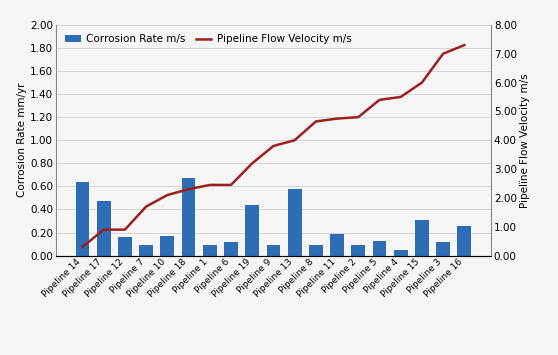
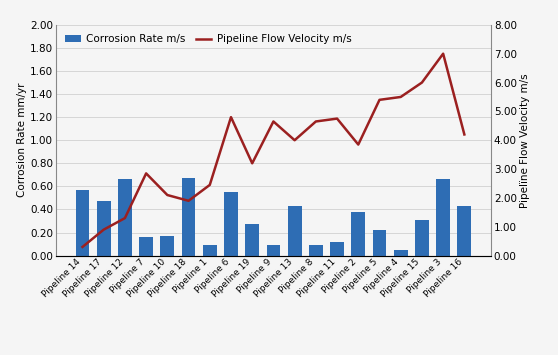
Corrosion Rate m/s/Pipeline 14: 0.64 -> 0.57
Corrosion Rate m/s/Pipeline 12: 0.16 -> 0.66
Pipeline Flow Velocity m/s/Pipeline 12: 0.90 -> 1.30
Corrosion Rate m/s/Pipeline 7: 0.09 -> 0.16
Pipeline Flow Velocity m/s/Pipeline 7: 1.70 -> 2.85
Pipeline Flow Velocity m/s/Pipeline 18: 2.30 -> 1.90
Corrosion Rate m/s/Pipeline 6: 0.12 -> 0.55
Pipeline Flow Velocity m/s/Pipeline 6: 2.45 -> 4.80
Corrosion Rate m/s/Pipeline 19: 0.44 -> 0.27
Pipeline Flow Velocity m/s/Pipeline 9: 3.80 -> 4.65
Corrosion Rate m/s/Pipeline 13: 0.58 -> 0.43
Corrosion Rate m/s/Pipeline 11: 0.19 -> 0.12
Corrosion Rate m/s/Pipeline 2: 0.09 -> 0.38
Pipeline Flow Velocity m/s/Pipeline 2: 4.80 -> 3.85
Corrosion Rate m/s/Pipeline 5: 0.13 -> 0.22
Corrosion Rate m/s/Pipeline 3: 0.12 -> 0.66
Corrosion Rate m/s/Pipeline 16: 0.26 -> 0.43
Pipeline Flow Velocity m/s/Pipeline 16: 7.30 -> 4.20
